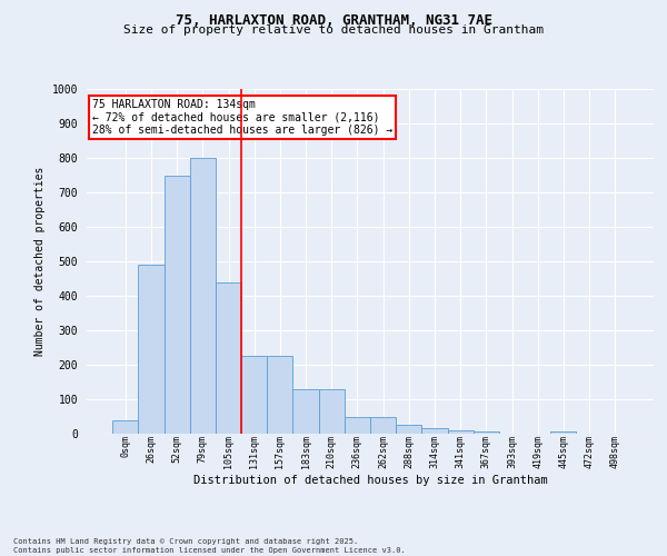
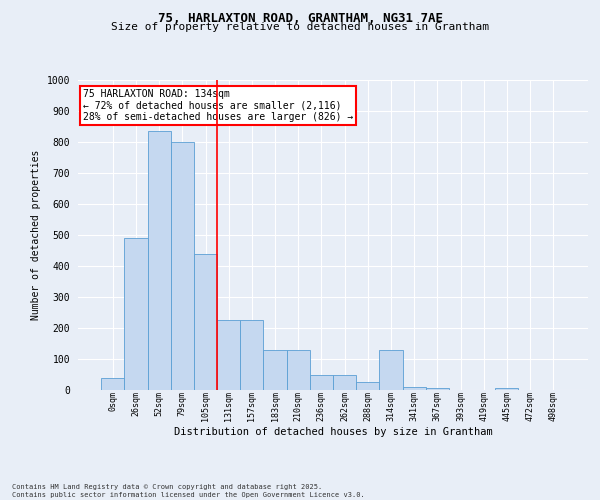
52sqm: 750 -> 835
314sqm: 15 -> 130
